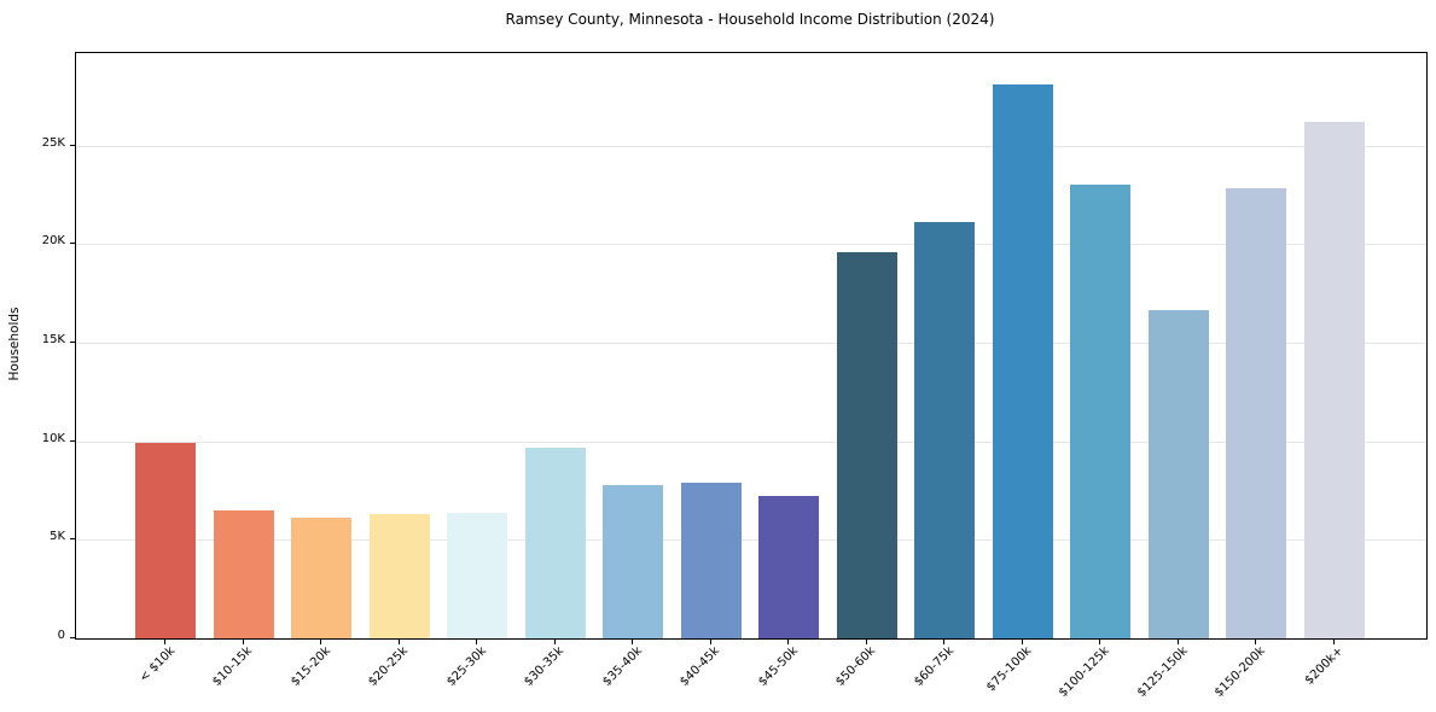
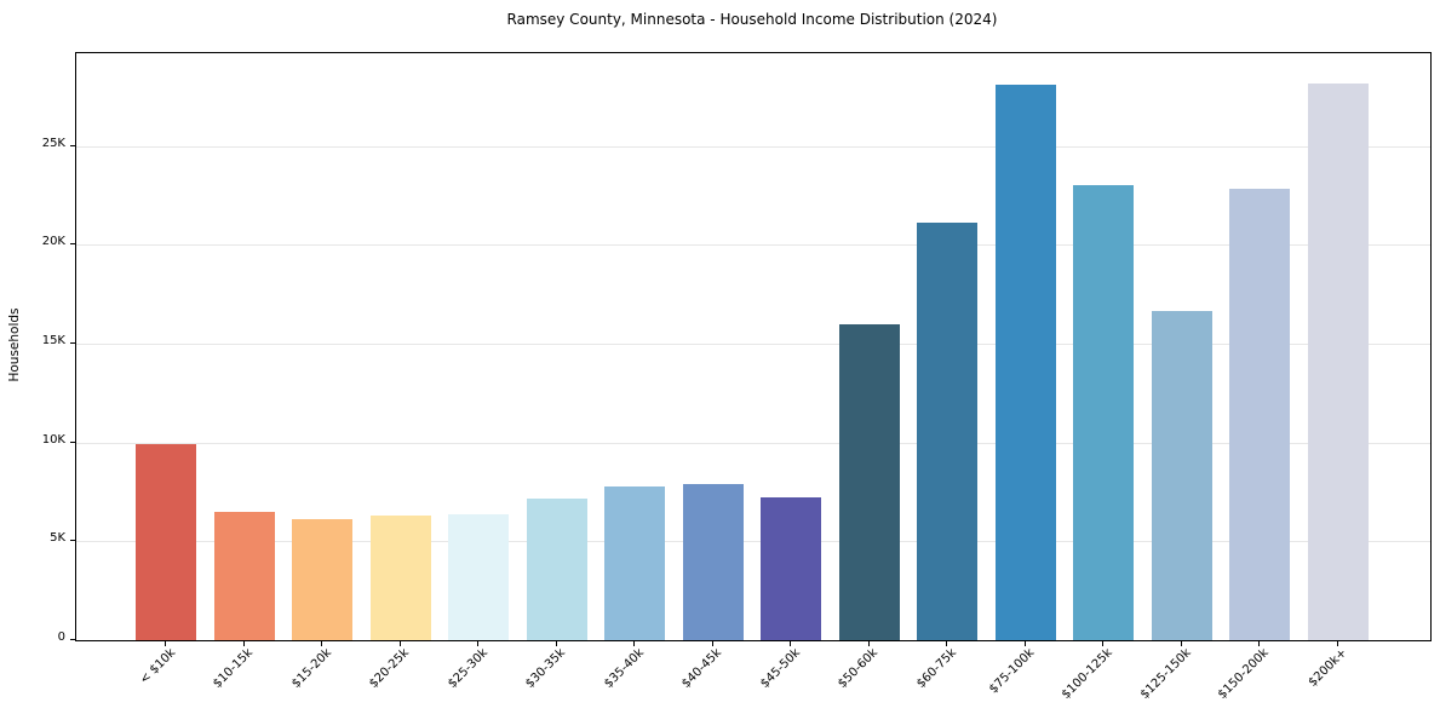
$30-35k: 9.7K -> 7.2K
$50-60k: 19.6K -> 16.0K
$200k+: 26.2K -> 28.2K
